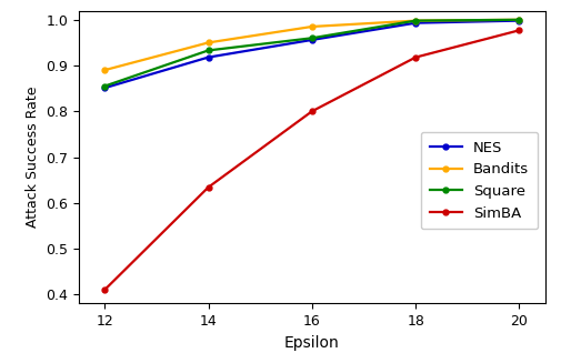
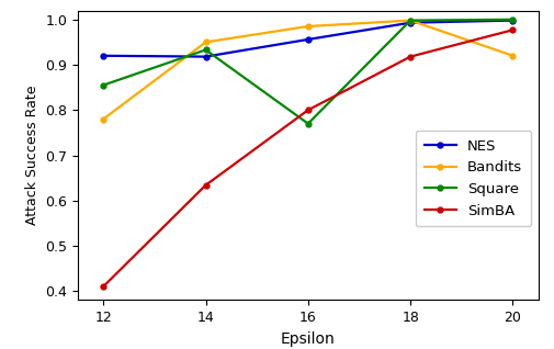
NES/12: 0.851 -> 0.920
Bandits/12: 0.890 -> 0.780
Square/16: 0.960 -> 0.770
Bandits/20: 1.000 -> 0.920
